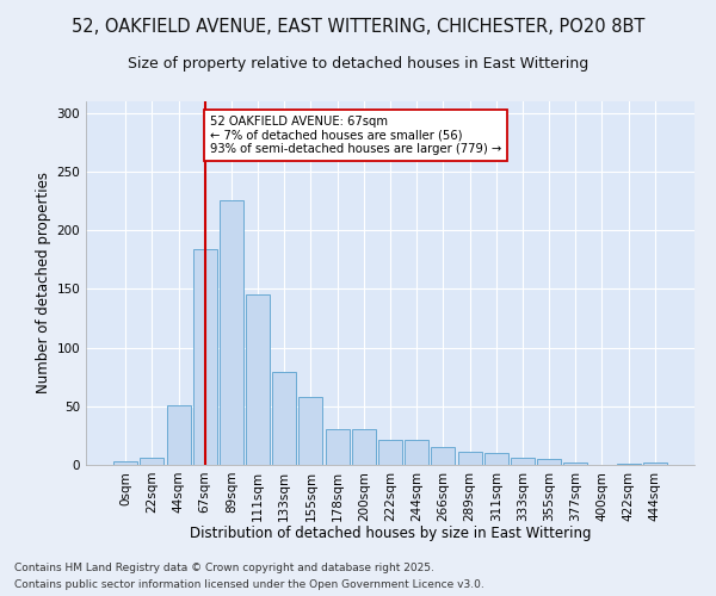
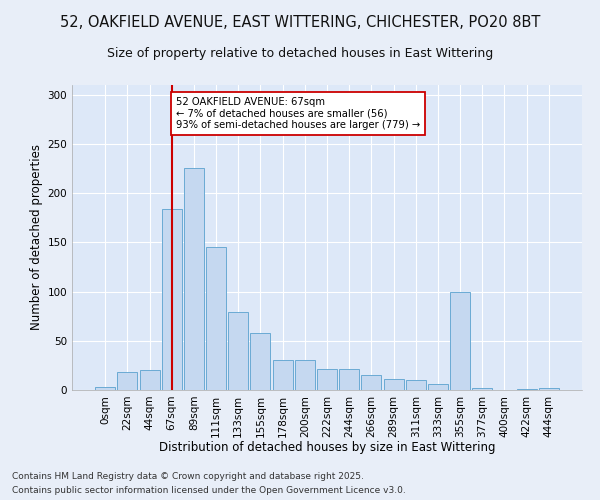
22sqm: 6 -> 18
44sqm: 51 -> 20
355sqm: 5 -> 100
